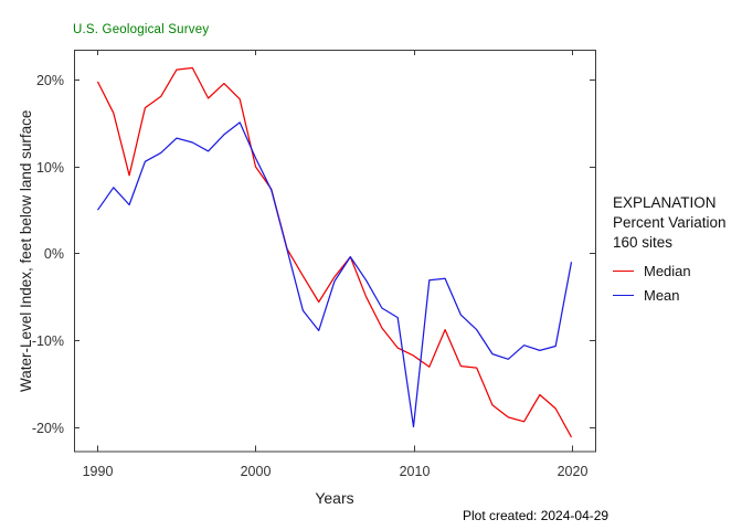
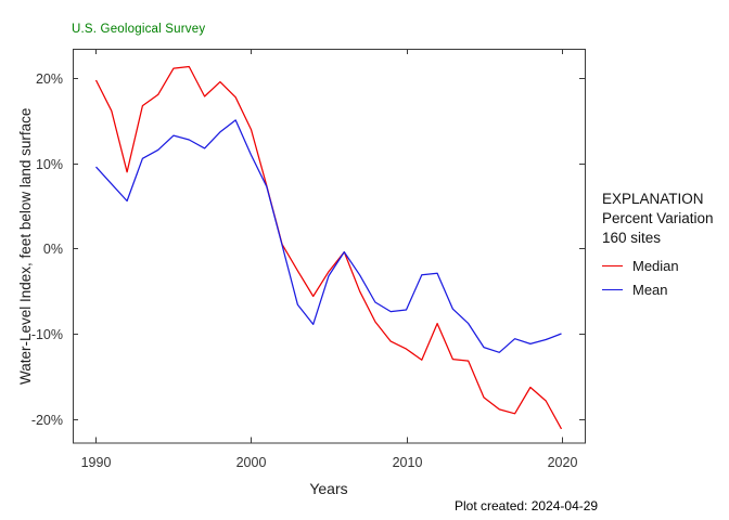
Mean/1990: 5% -> 10%
Median/2000: 10% -> 14%
Mean/2010: -20% -> -7%
Mean/2020: -1% -> -10%
